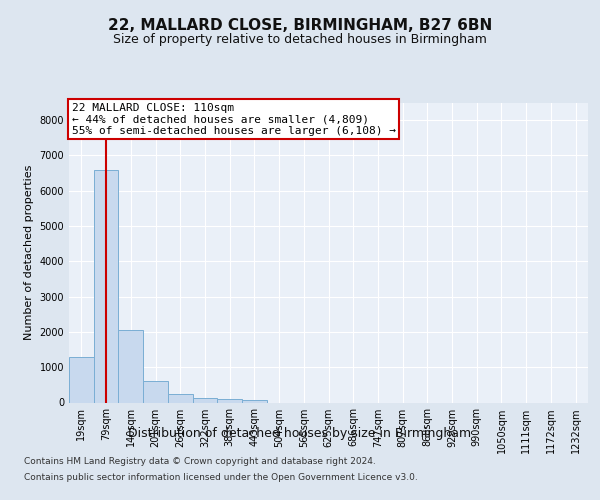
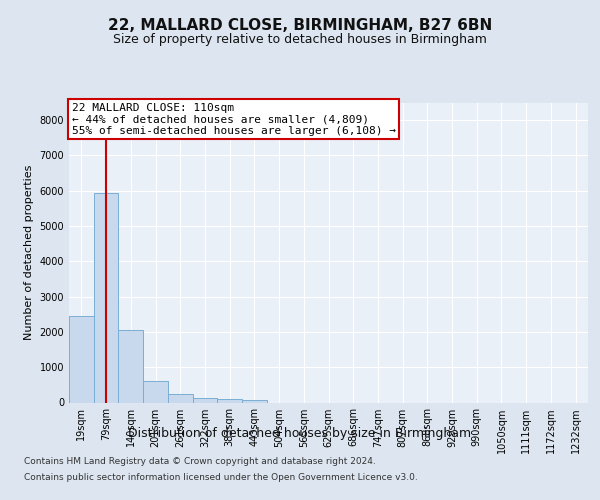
19sqm: 1300 -> 2450
79sqm: 6600 -> 5950
